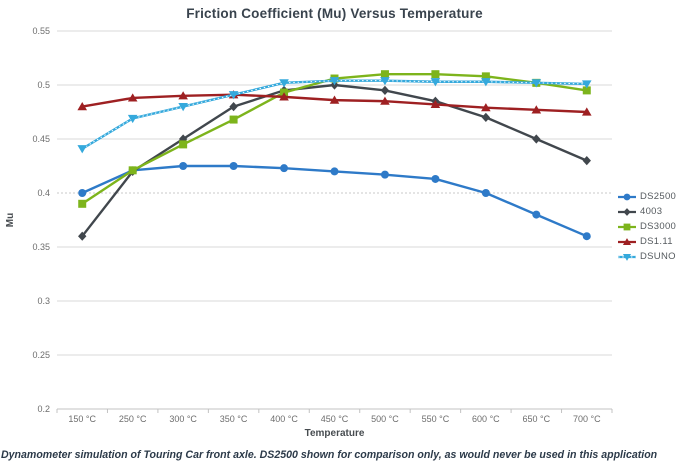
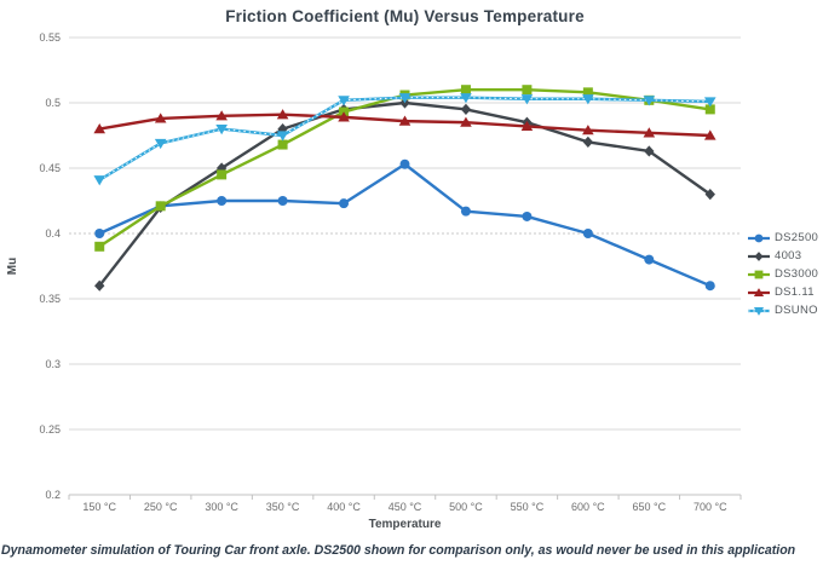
DSUNO/350 °C: 0.491 -> 0.475
DS2500/450 °C: 0.420 -> 0.453
4003/650 °C: 0.450 -> 0.463
